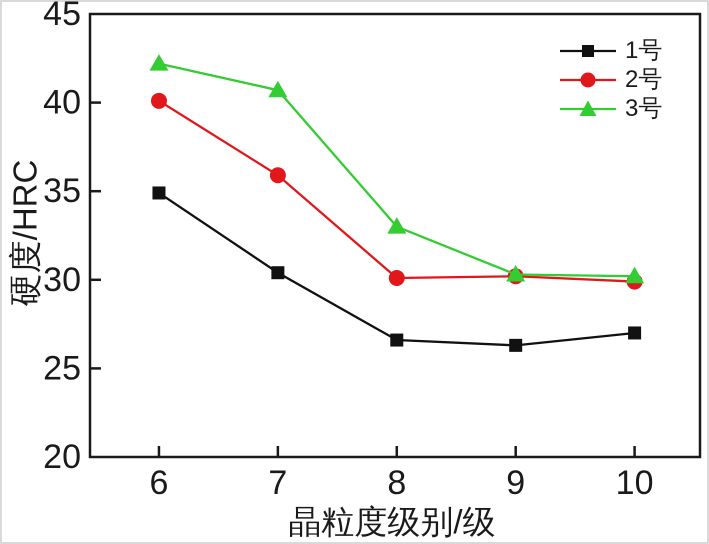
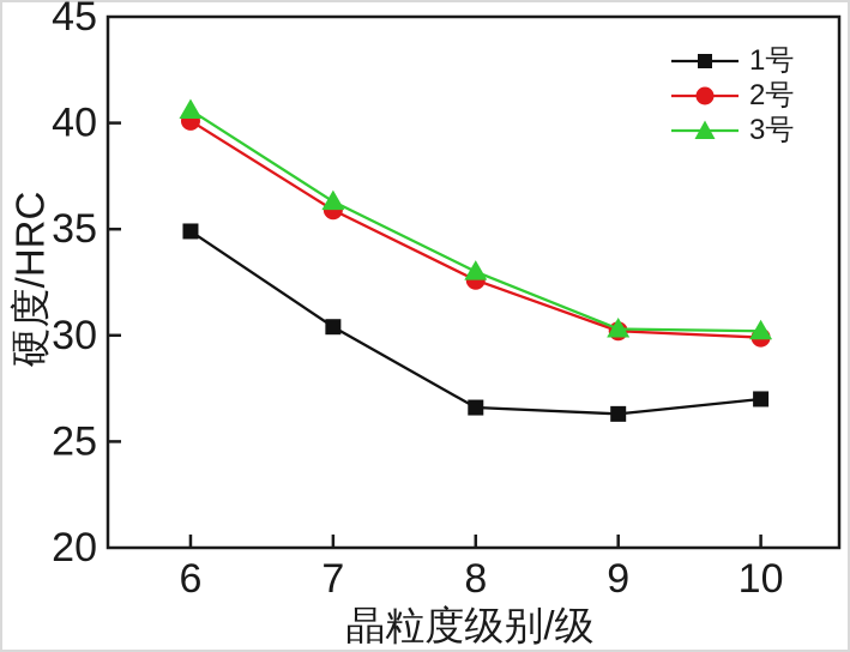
3号/6: 42.2 -> 40.6
3号/7: 40.7 -> 36.3
2号/8: 30.1 -> 32.6
